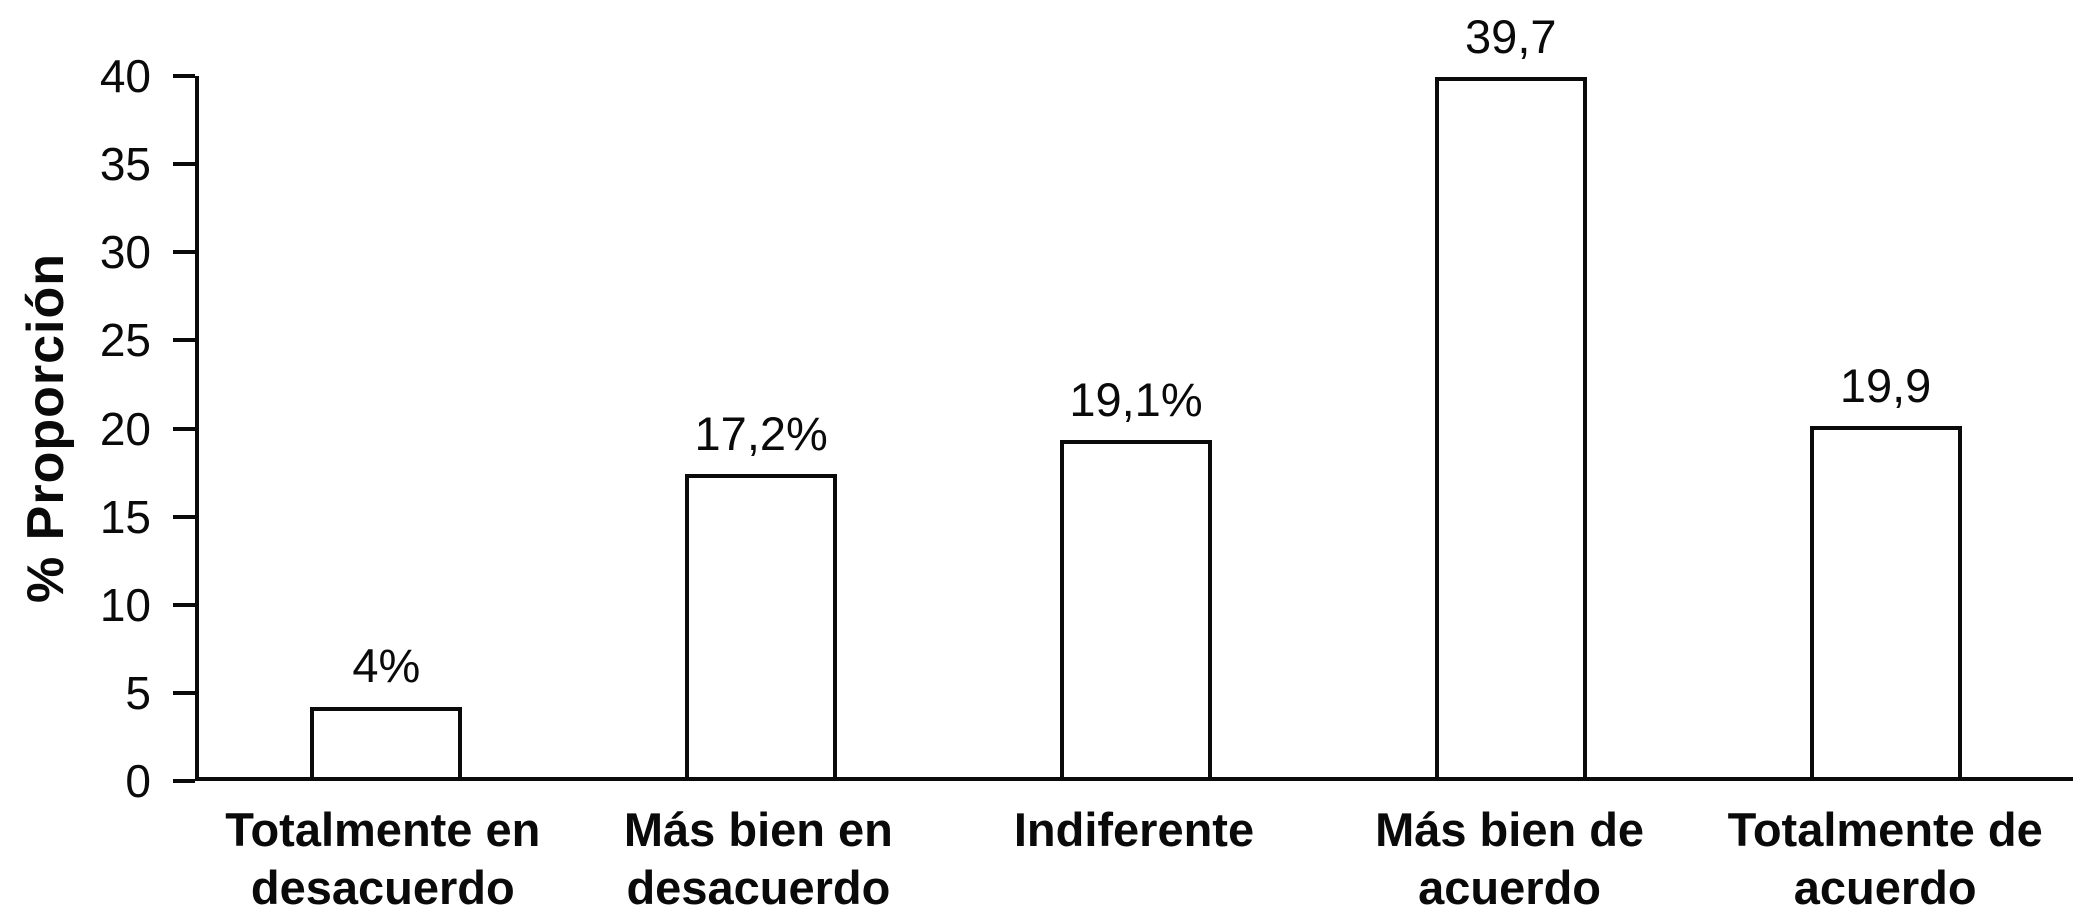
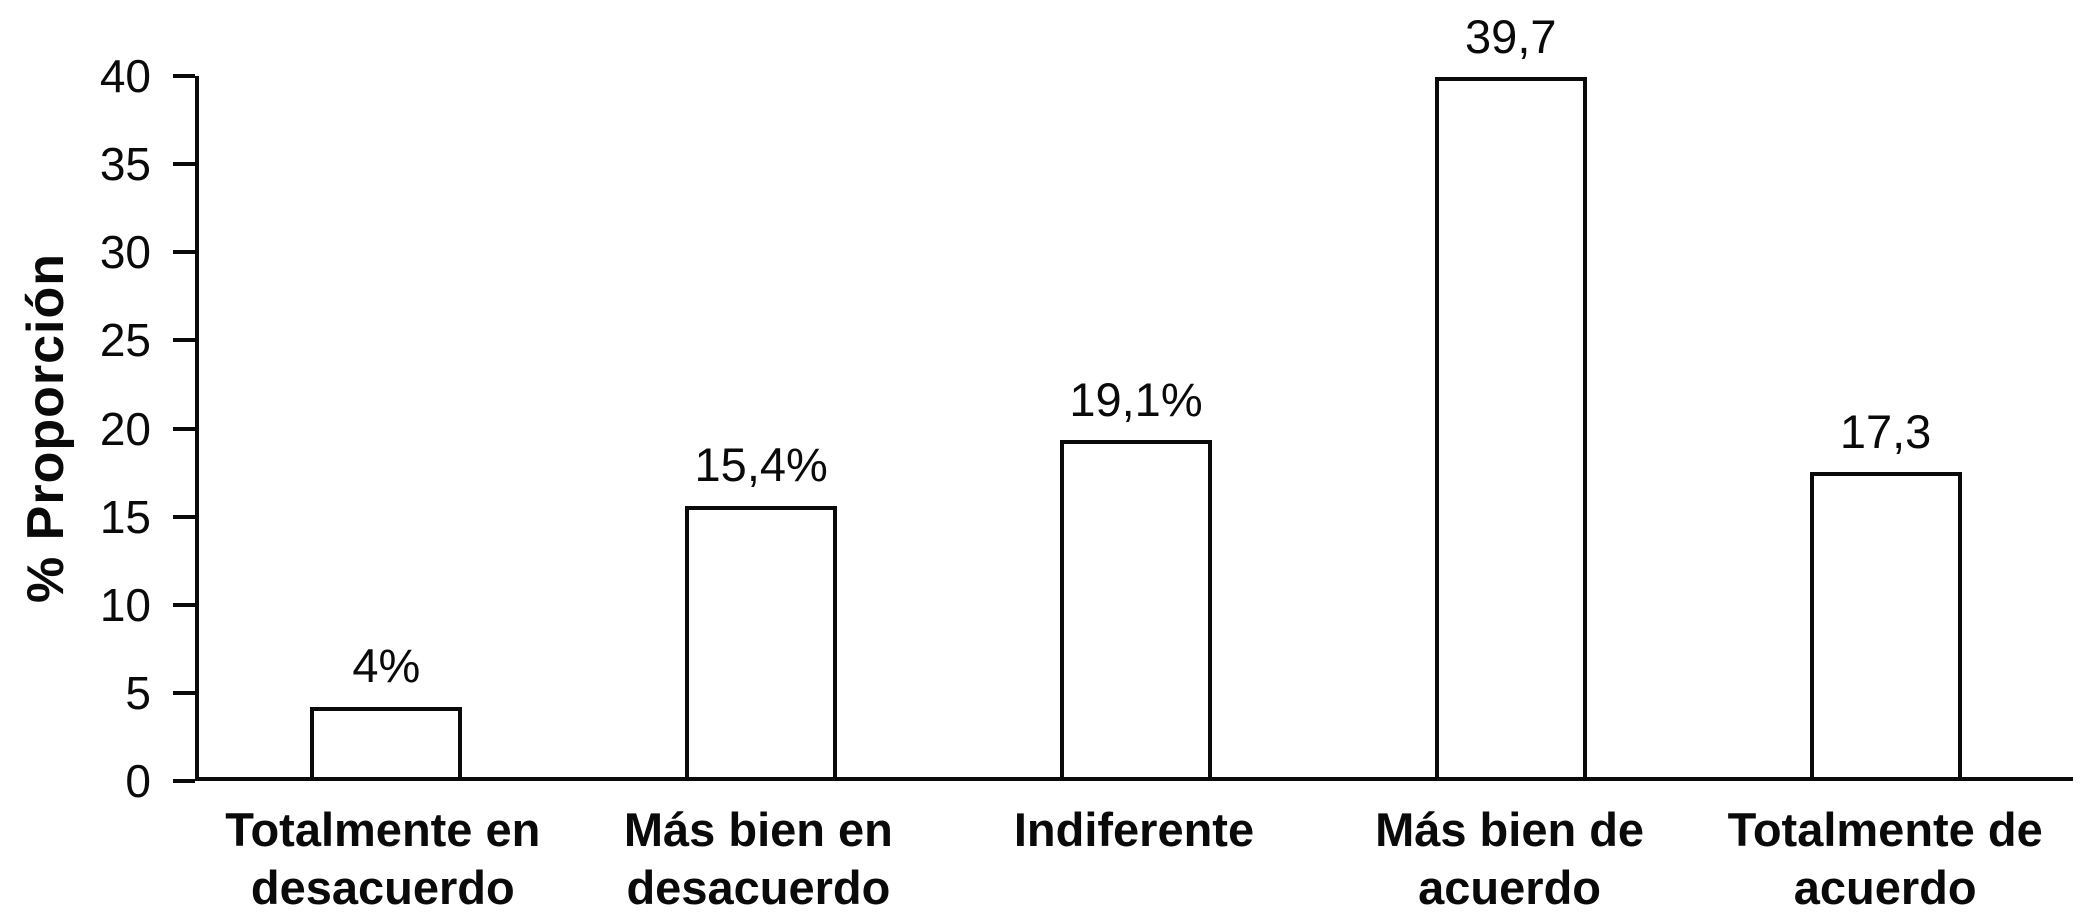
Más bien en desacuerdo: 17,2% -> 15,4%
Totalmente de acuerdo: 19,9 -> 17,3
